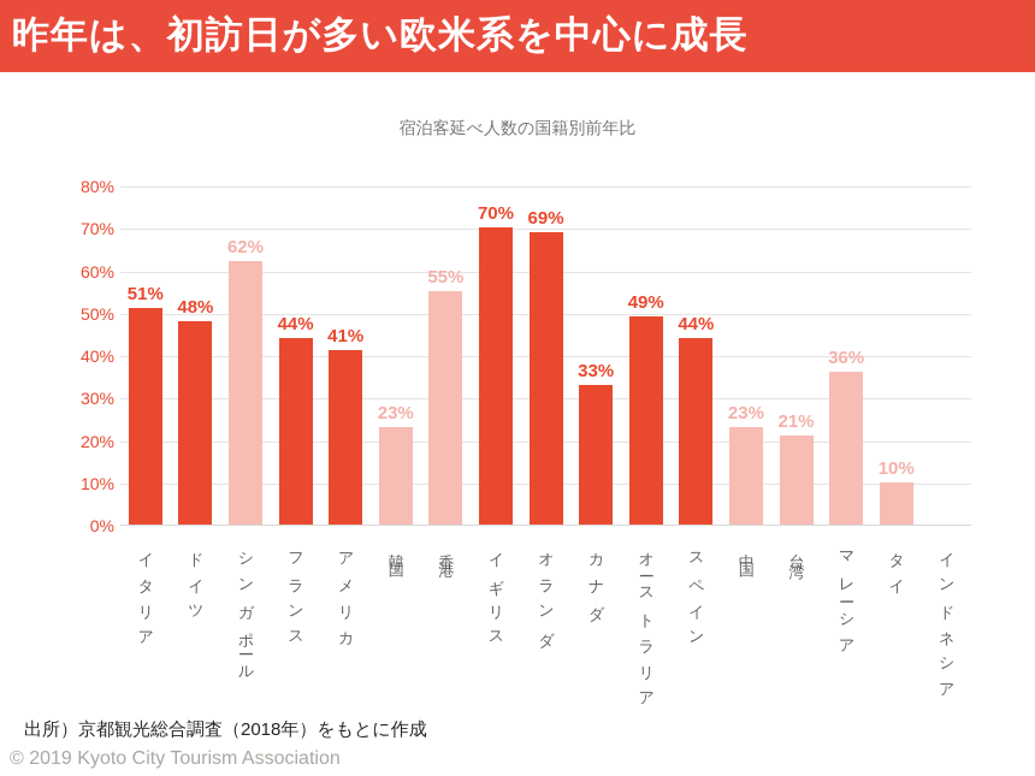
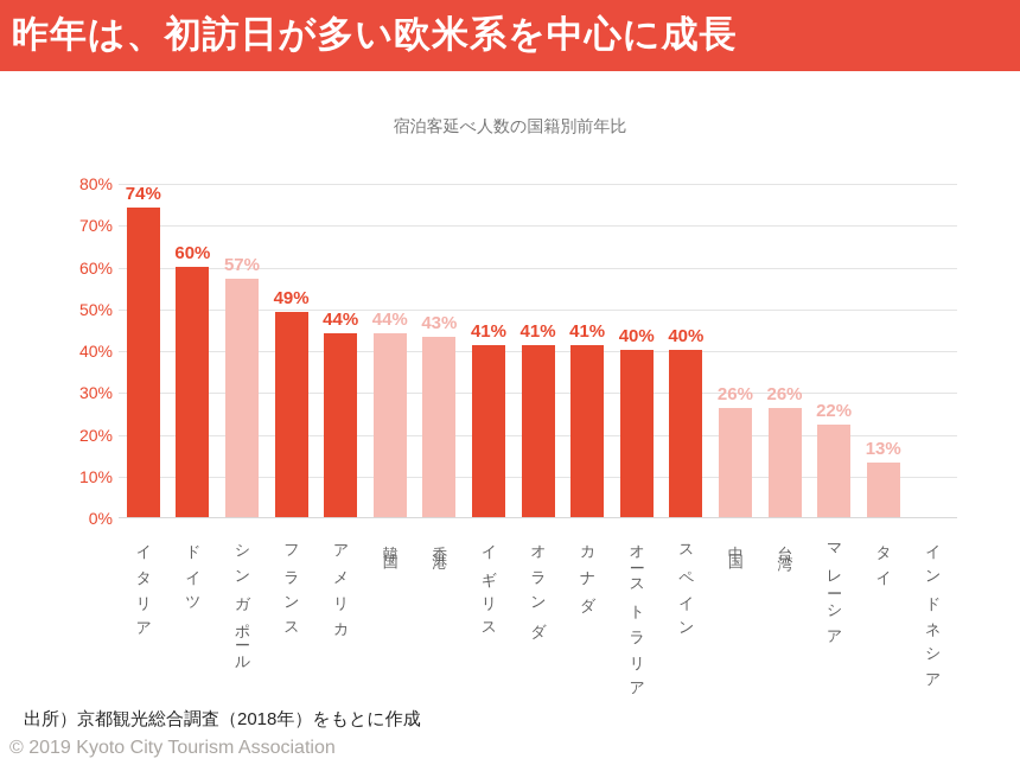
イタリア: 51% -> 74%
ドイツ: 48% -> 60%
シンガポール: 62% -> 57%
フランス: 44% -> 49%
アメリカ: 41% -> 44%
韓国: 23% -> 44%
香港: 55% -> 43%
イギリス: 70% -> 41%
オランダ: 69% -> 41%
カナダ: 33% -> 41%
オーストラリア: 49% -> 40%
スペイン: 44% -> 40%
中国: 23% -> 26%
台湾: 21% -> 26%
マレーシア: 36% -> 22%
タイ: 10% -> 13%
